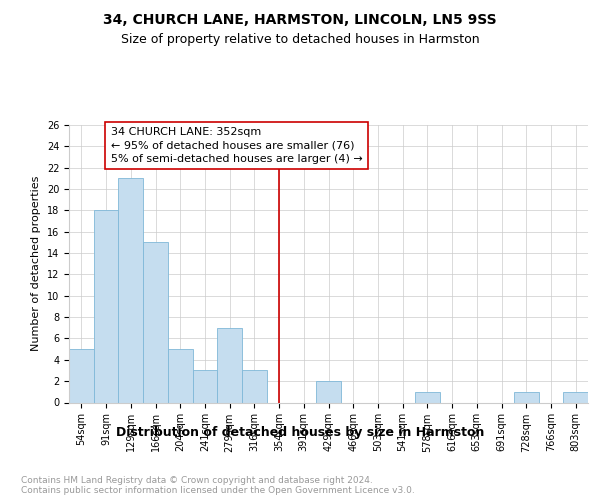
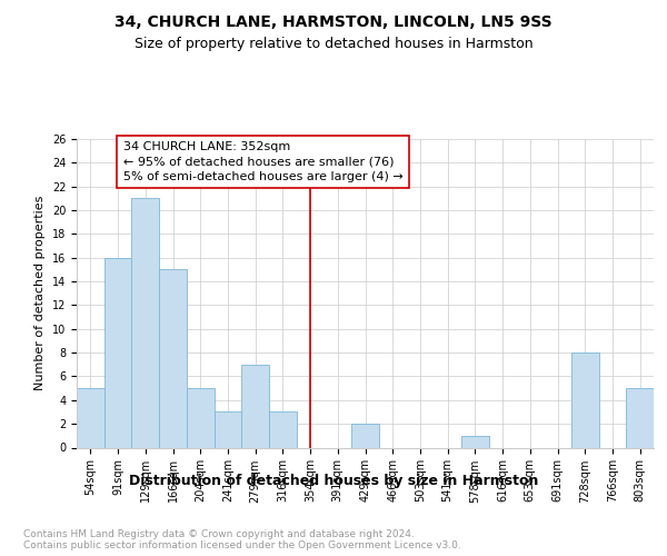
91sqm: 18 -> 16
728sqm: 1 -> 8
803sqm: 1 -> 5
